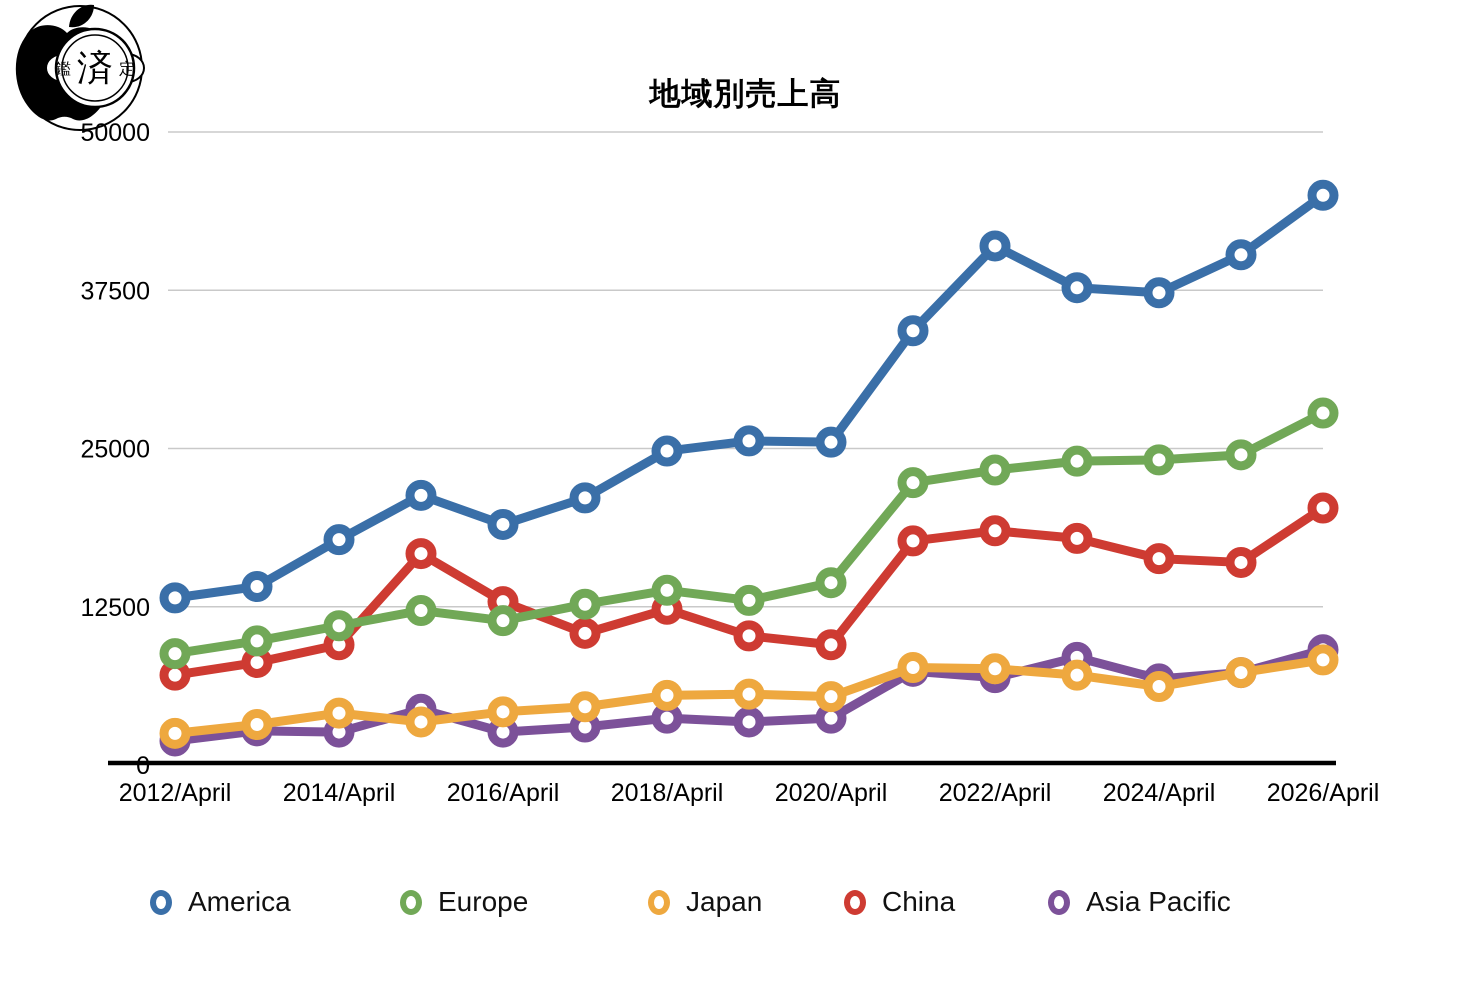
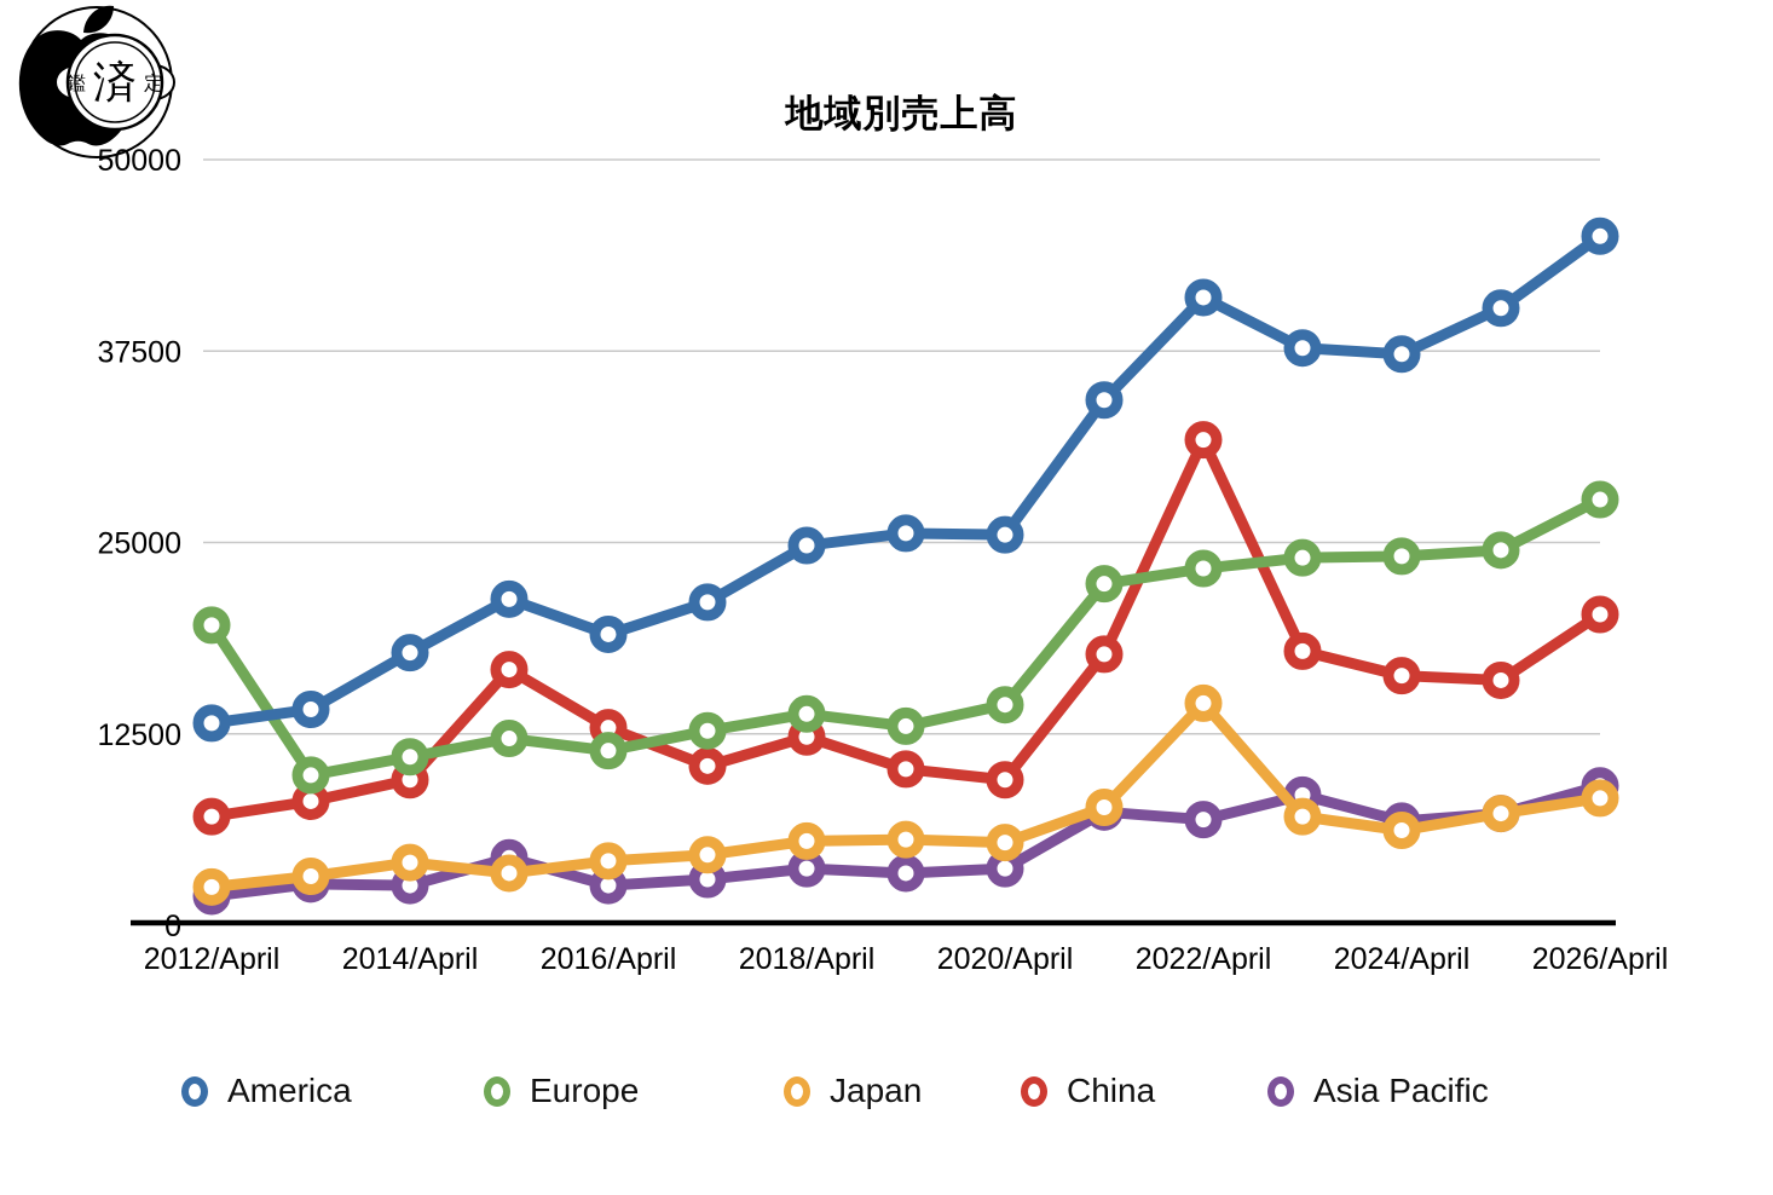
Europe/2012/April: 8800 -> 19600
Japan/2022/April: 7600 -> 14500
China/2022/April: 18500 -> 31700
